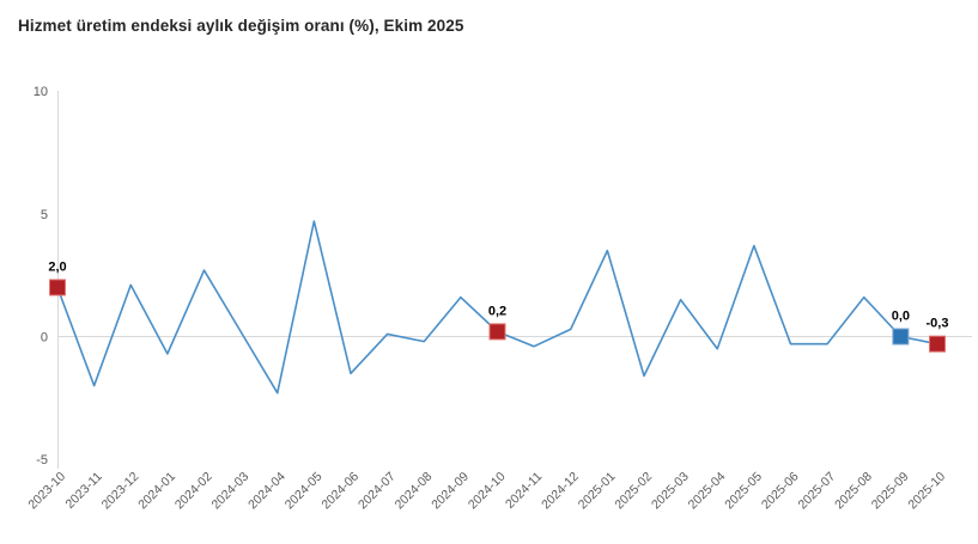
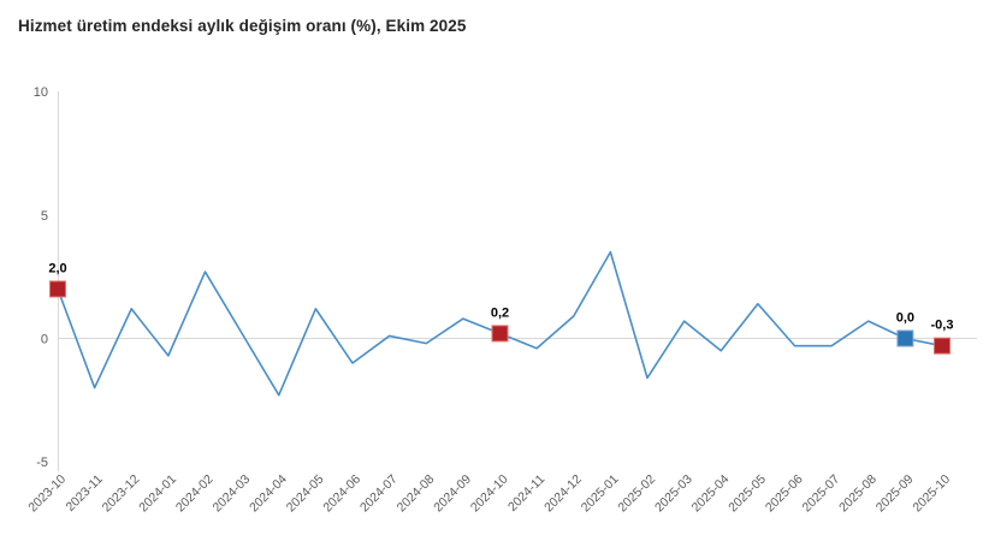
2023-12: 2.1 -> 1.2
2024-05: 4.7 -> 1.2
2024-06: -1.5 -> -1.0
2024-09: 1.6 -> 0.8
2024-12: 0.3 -> 0.9
2025-03: 1.5 -> 0.7
2025-05: 3.7 -> 1.4
2025-08: 1.6 -> 0.7
